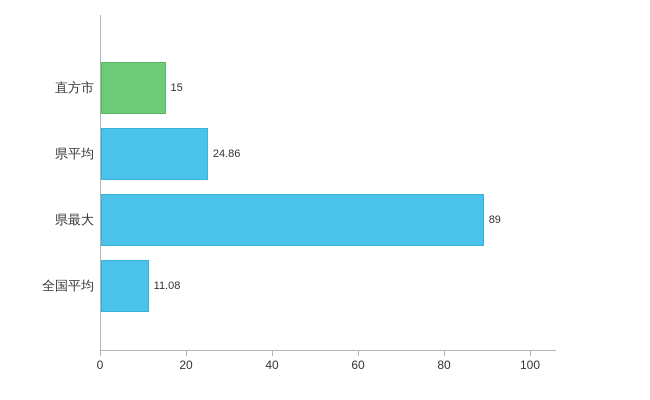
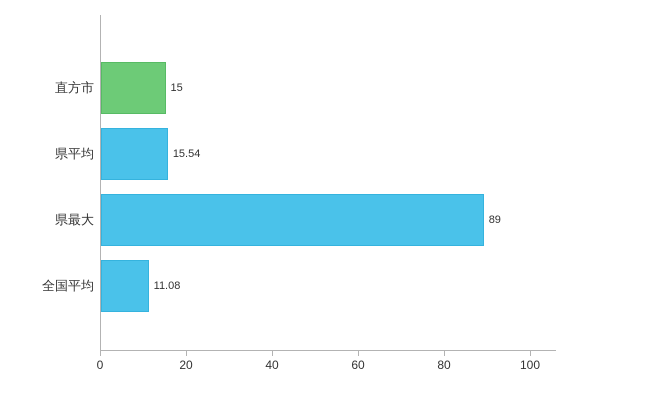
県平均: 24.86 -> 15.54
